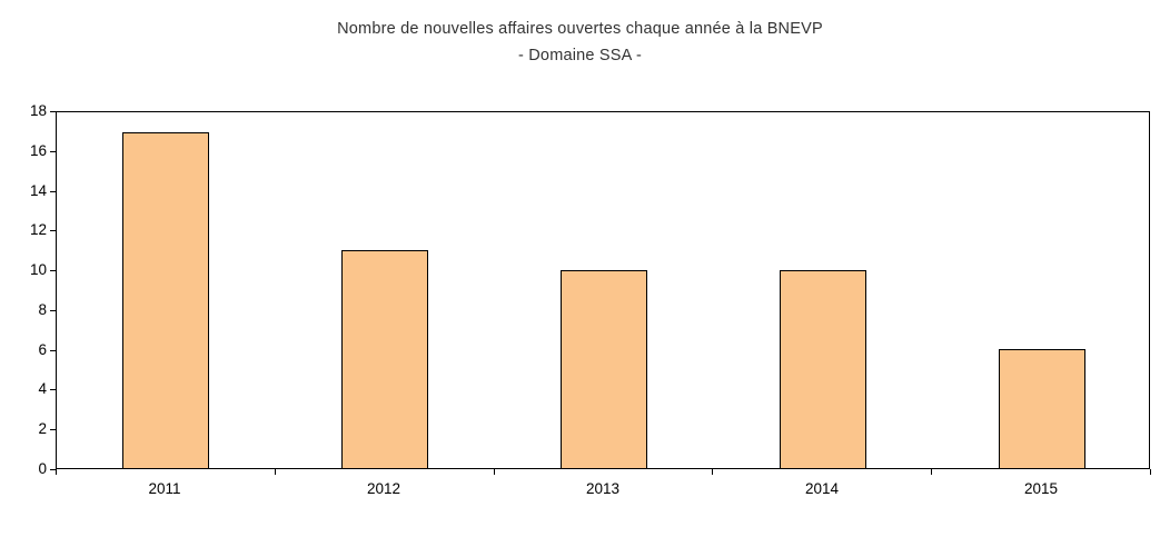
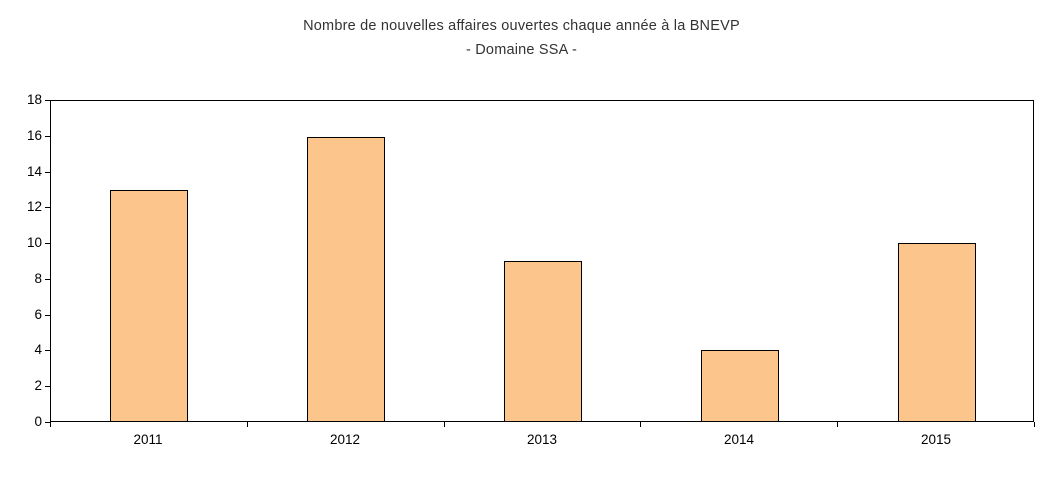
2011: 17 -> 13
2012: 11 -> 16
2013: 10 -> 9
2014: 10 -> 4
2015: 6 -> 10
